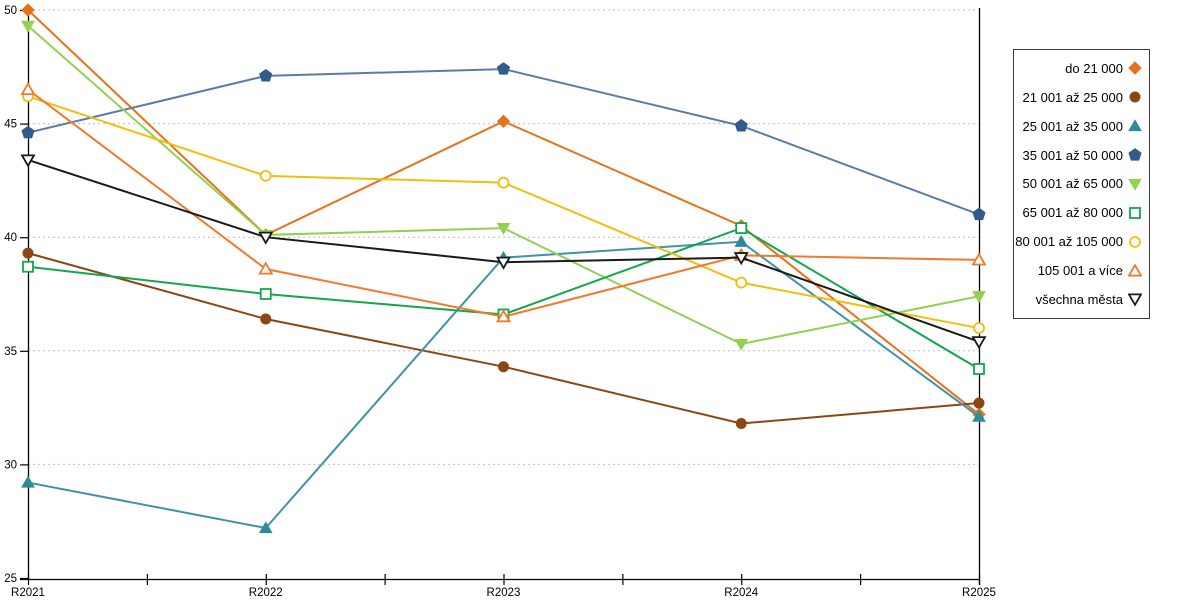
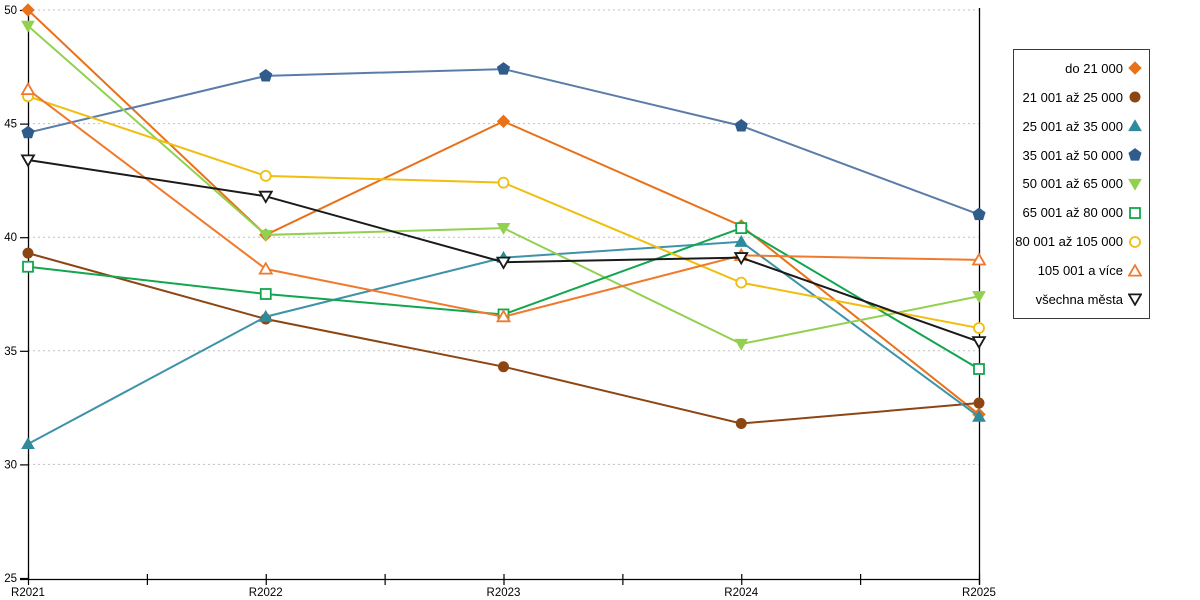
25 001 až 35 000/R2021: 29.2 -> 30.9
25 001 až 35 000/R2022: 27.2 -> 36.5
všechna města/R2022: 40.0 -> 41.8
